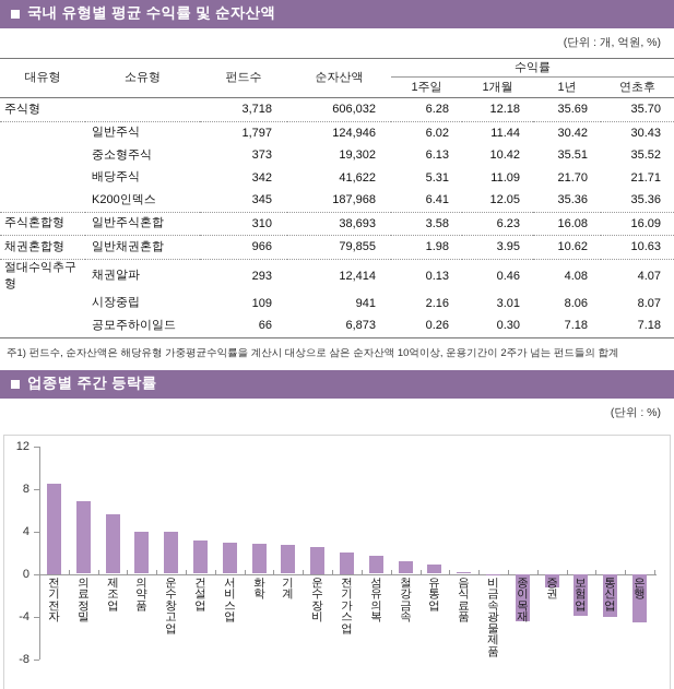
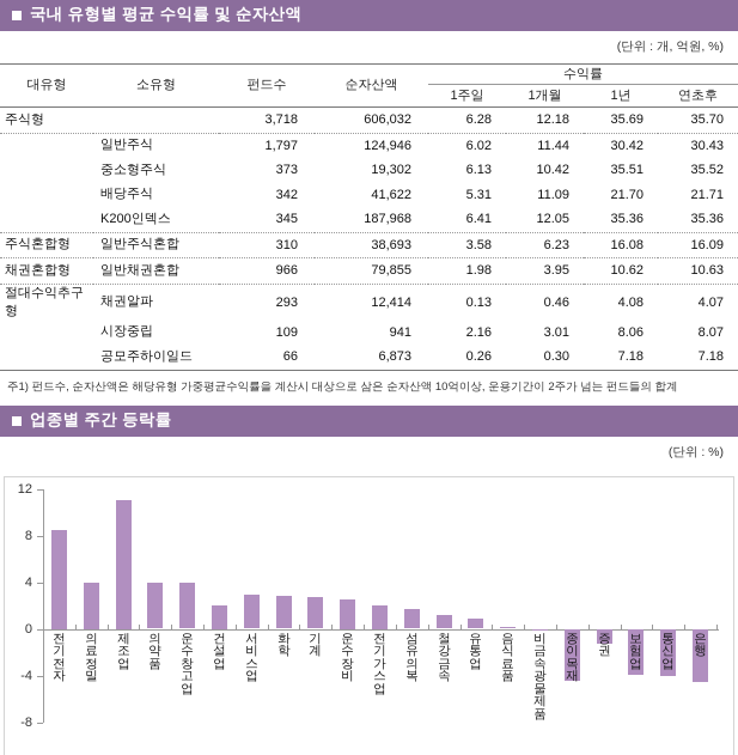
의료정밀: 7 -> 4
제조업: 6 -> 11
건설업: 3 -> 2
